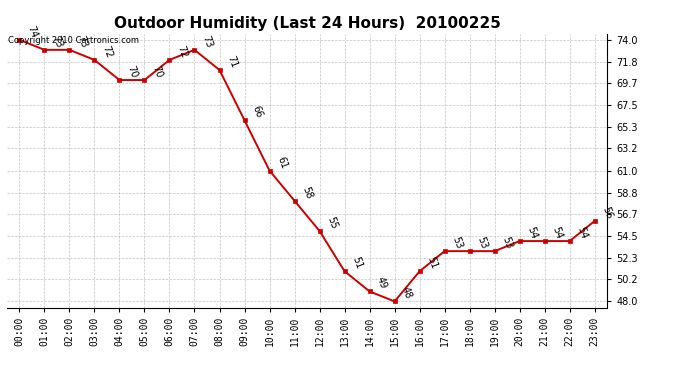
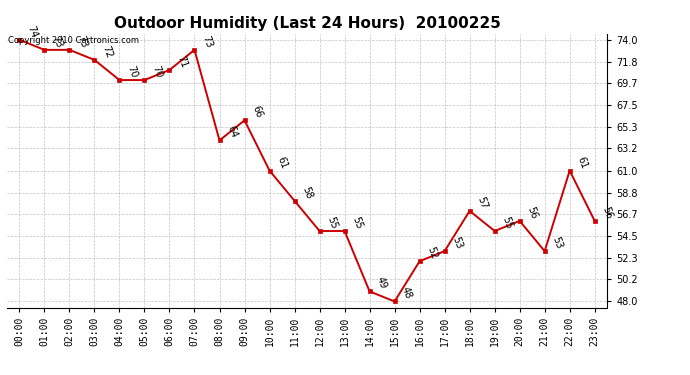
06:00: 72 -> 71
08:00: 71 -> 64
13:00: 51 -> 55
16:00: 51 -> 52
18:00: 53 -> 57
19:00: 53 -> 55
20:00: 54 -> 56
21:00: 54 -> 53
22:00: 54 -> 61
